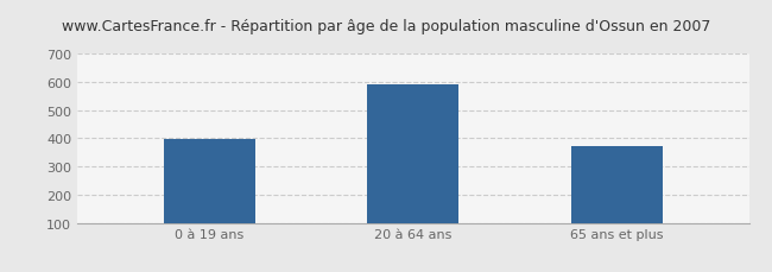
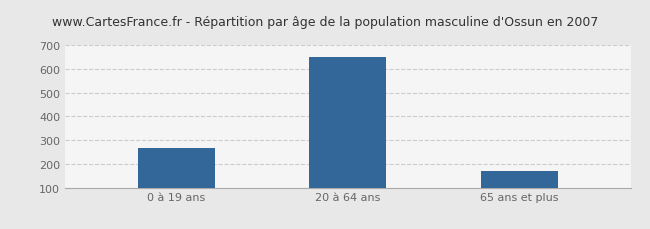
0 à 19 ans: 395 -> 265
20 à 64 ans: 590 -> 648
65 ans et plus: 370 -> 168
